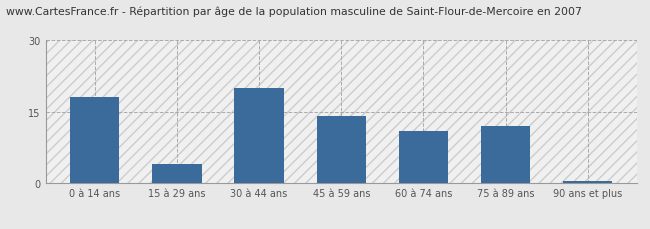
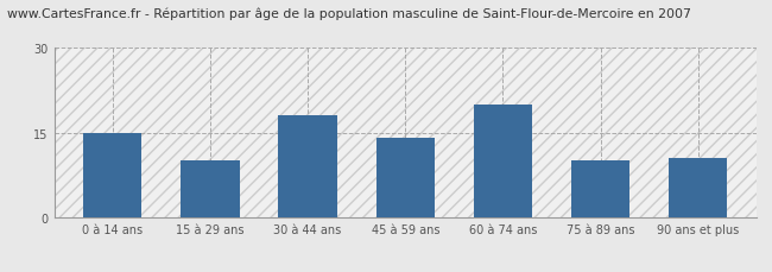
0 à 14 ans: 18.0 -> 15.0
15 à 29 ans: 4.0 -> 10.0
30 à 44 ans: 20.0 -> 18.0
60 à 74 ans: 11.0 -> 20.0
75 à 89 ans: 12.0 -> 10.0
90 ans et plus: 0.5 -> 10.5
